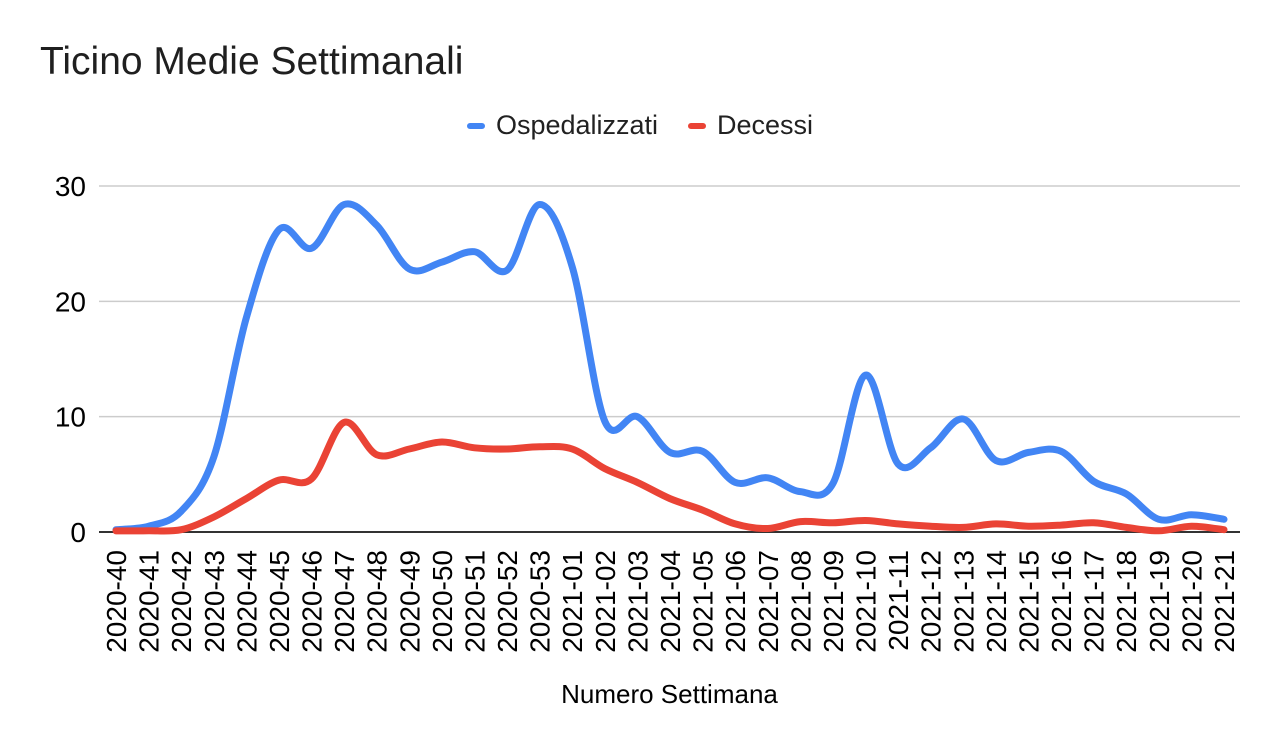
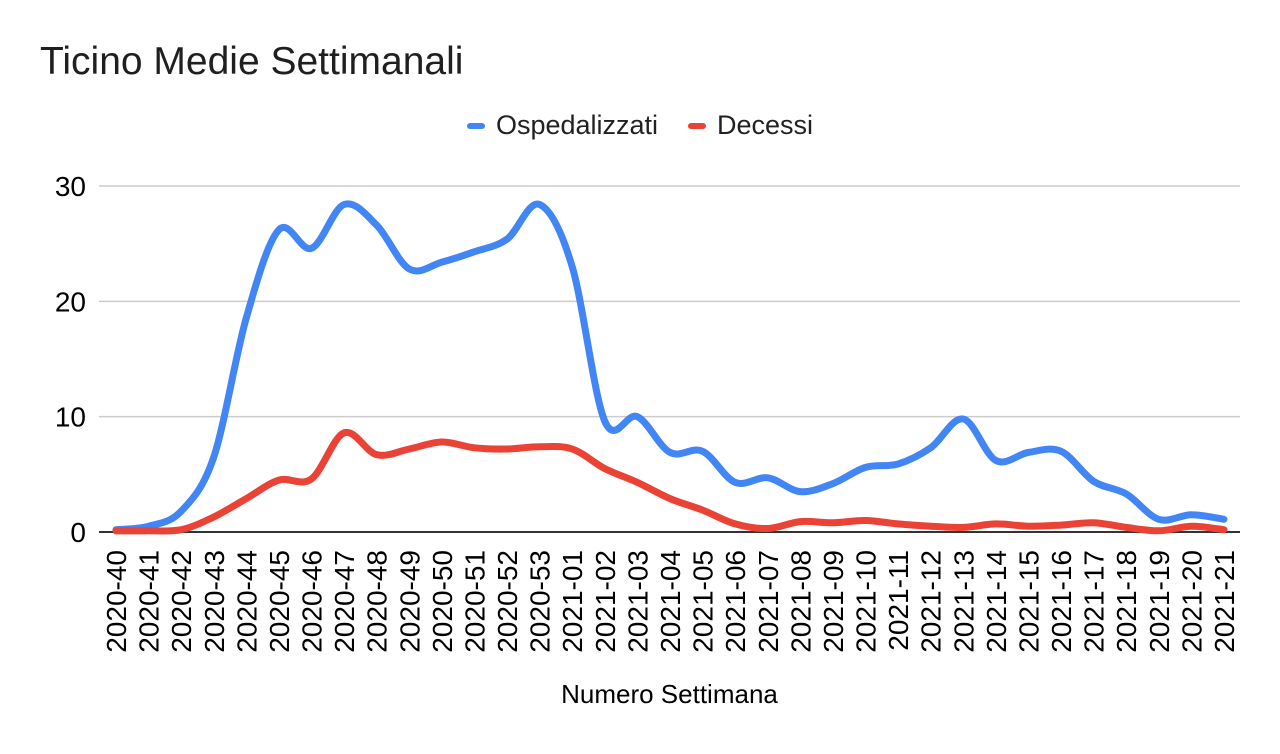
Decessi/2020-47: 9.5 -> 8.6
Ospedalizzati/2020-52: 22.7 -> 25.4
Ospedalizzati/2021-10: 13.6 -> 5.6
